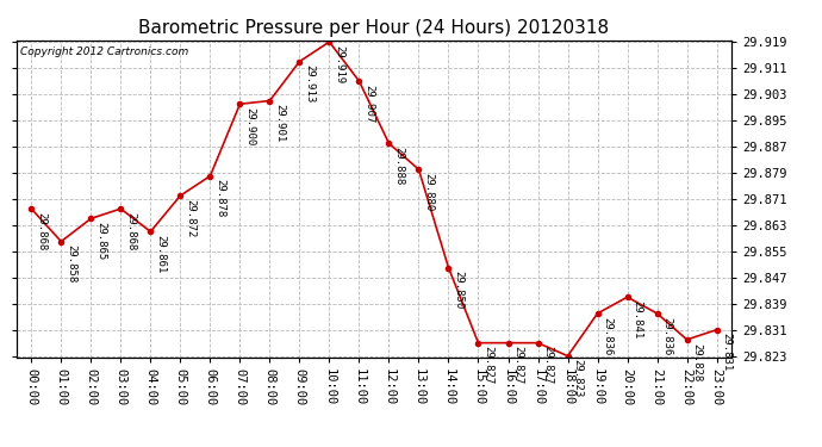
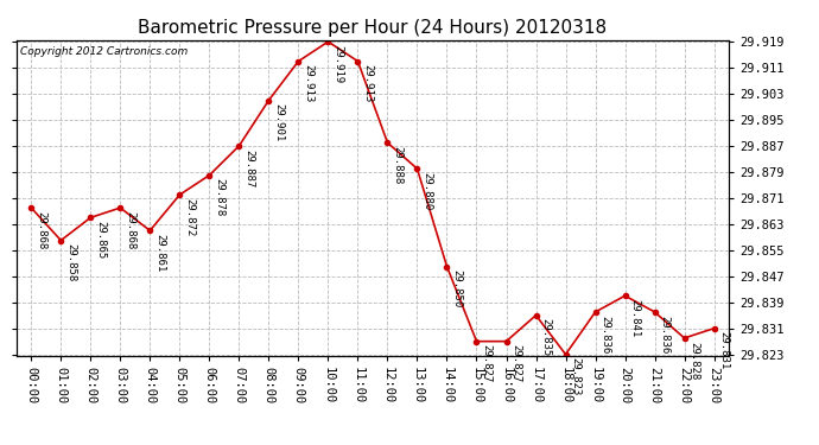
07:00: 29.900 -> 29.887
11:00: 29.907 -> 29.913
17:00: 29.827 -> 29.835
